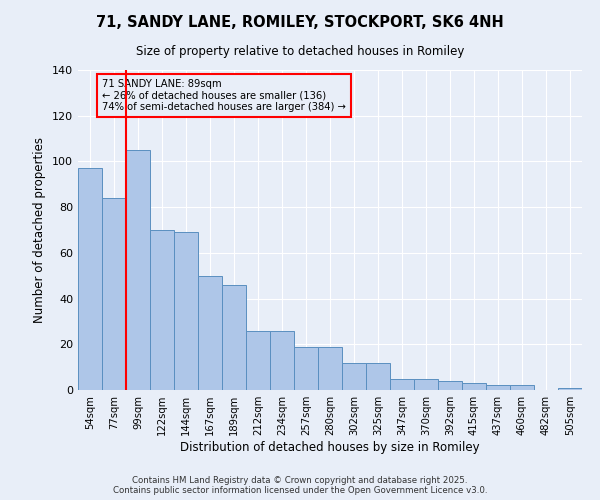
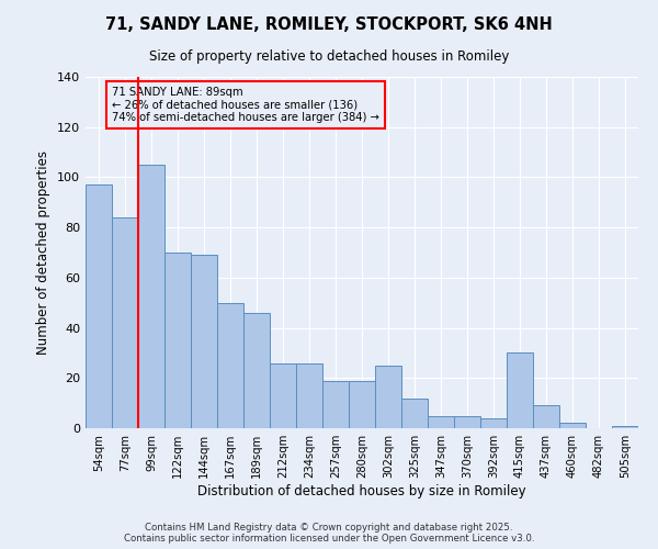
302sqm: 12 -> 25
415sqm: 3 -> 30
437sqm: 2 -> 9
